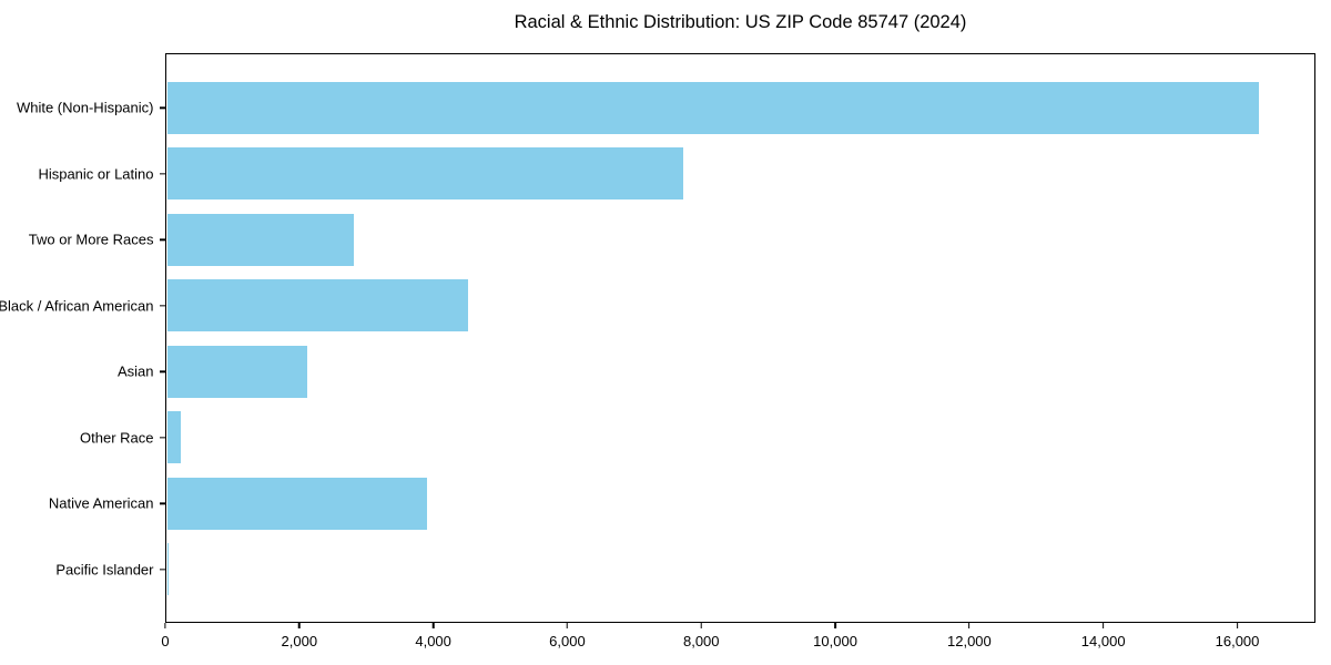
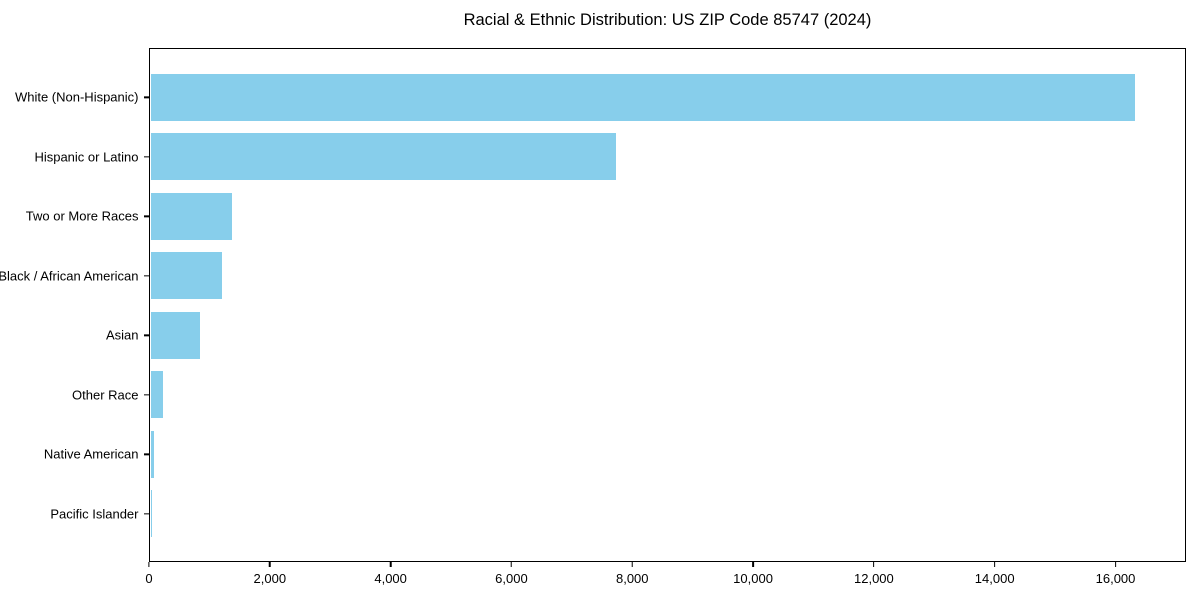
Two or More Races: 2800 -> 1400
Black / African American: 4500 -> 1200
Asian: 2100 -> 800
Native American: 3900 -> 100
